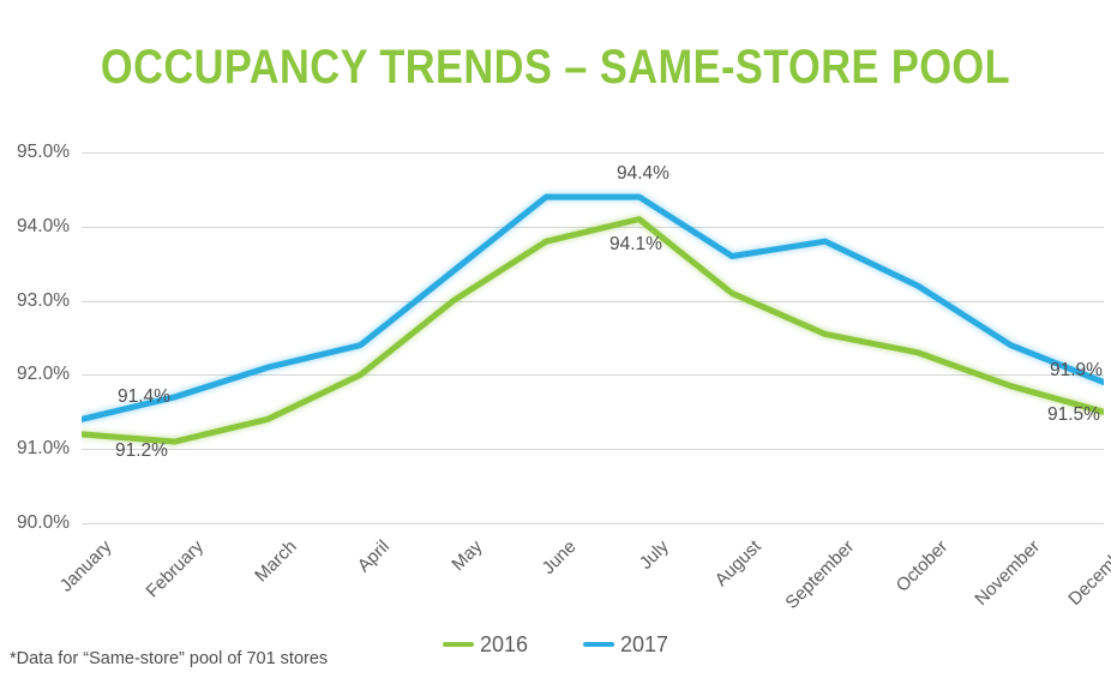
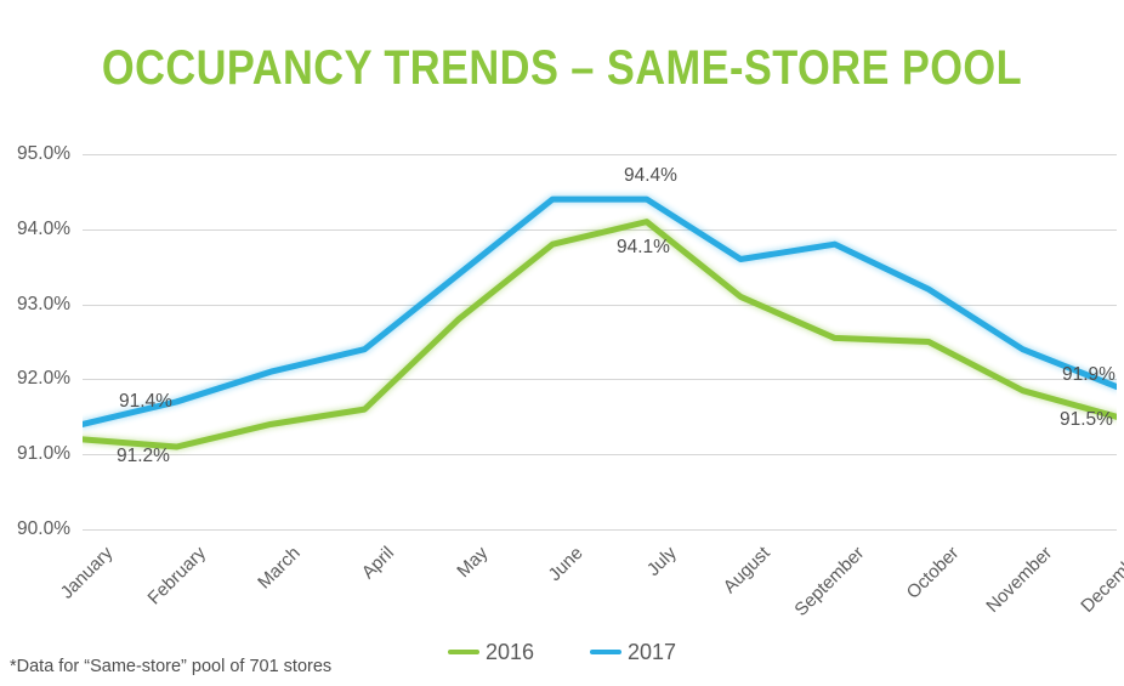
2016/April: 92.0% -> 91.6%
2016/May: 93.0% -> 92.8%
2016/October: 92.3% -> 92.5%
